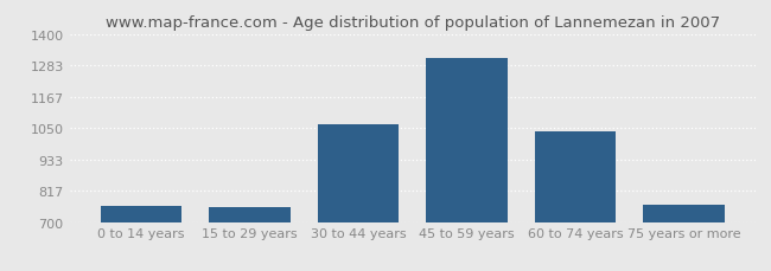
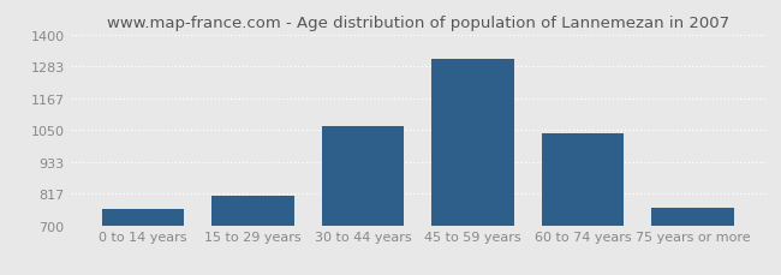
15 to 29 years: 755 -> 810
